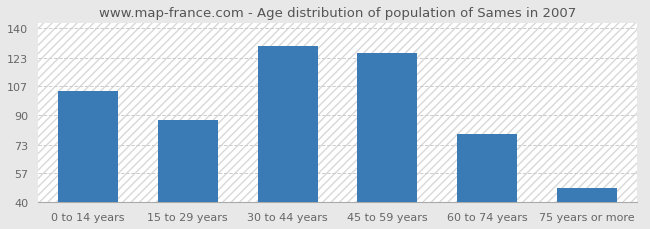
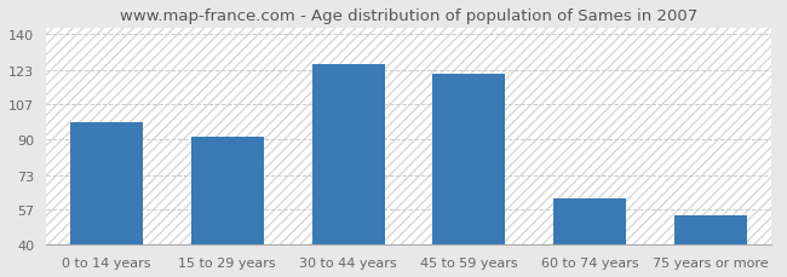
0 to 14 years: 104 -> 98
15 to 29 years: 87 -> 91
30 to 44 years: 130 -> 126
45 to 59 years: 126 -> 121
60 to 74 years: 79 -> 62
75 years or more: 48 -> 54
